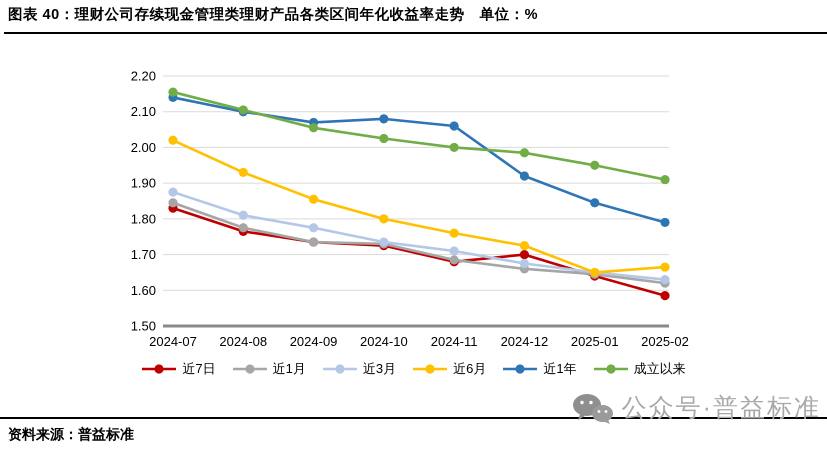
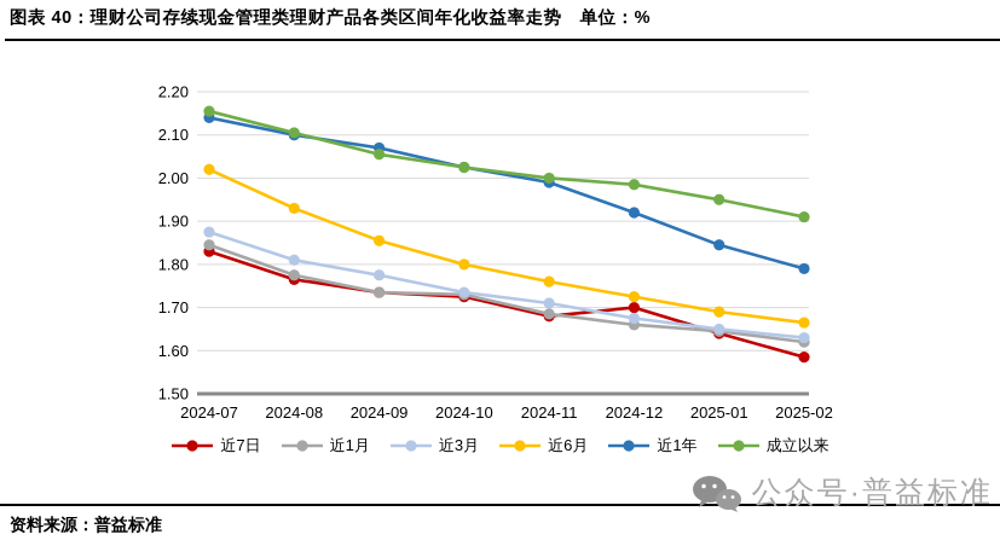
近1年/2024-10: 2.08 -> 2.02
近1年/2024-11: 2.06 -> 1.99
近6月/2025-01: 1.65 -> 1.69
